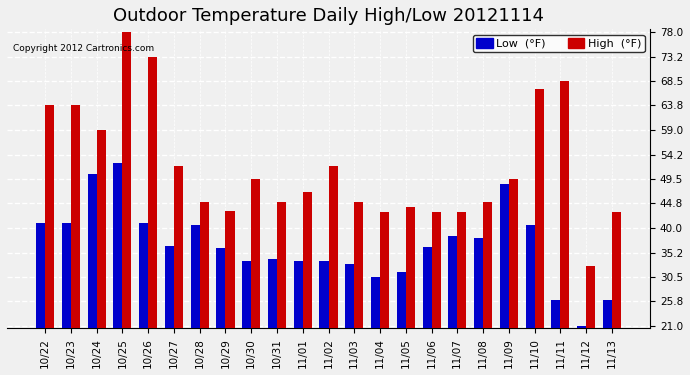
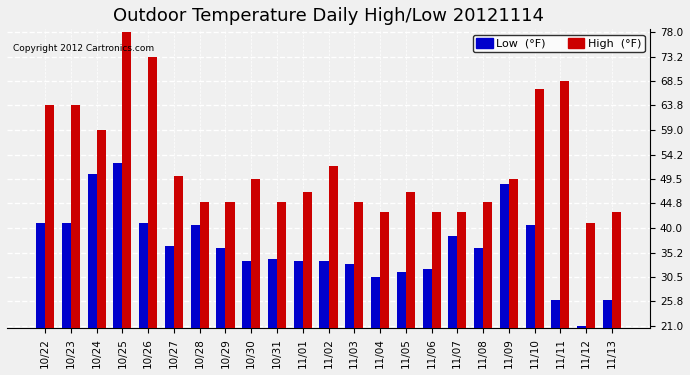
High (°F)/10/27: 52.0 -> 50.0
High (°F)/10/29: 43.2 -> 45.0
High (°F)/11/05: 44.0 -> 47.0
Low (°F)/11/06: 36.2 -> 32.0
Low (°F)/11/08: 38.0 -> 36.0
High (°F)/11/12: 32.6 -> 41.0
